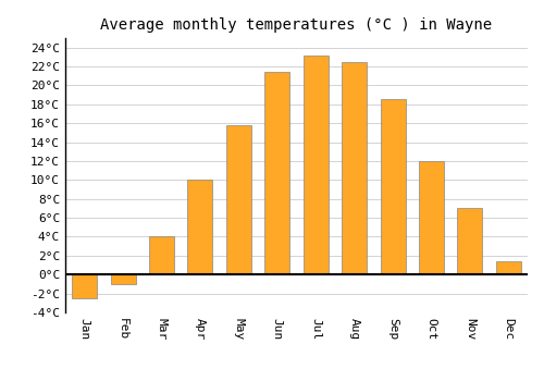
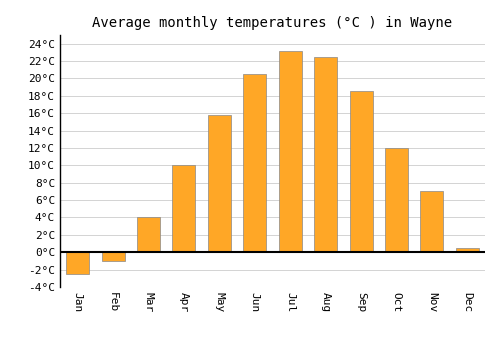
Jun: 21.4°C -> 20.5°C
Dec: 1.4°C -> 0.5°C
